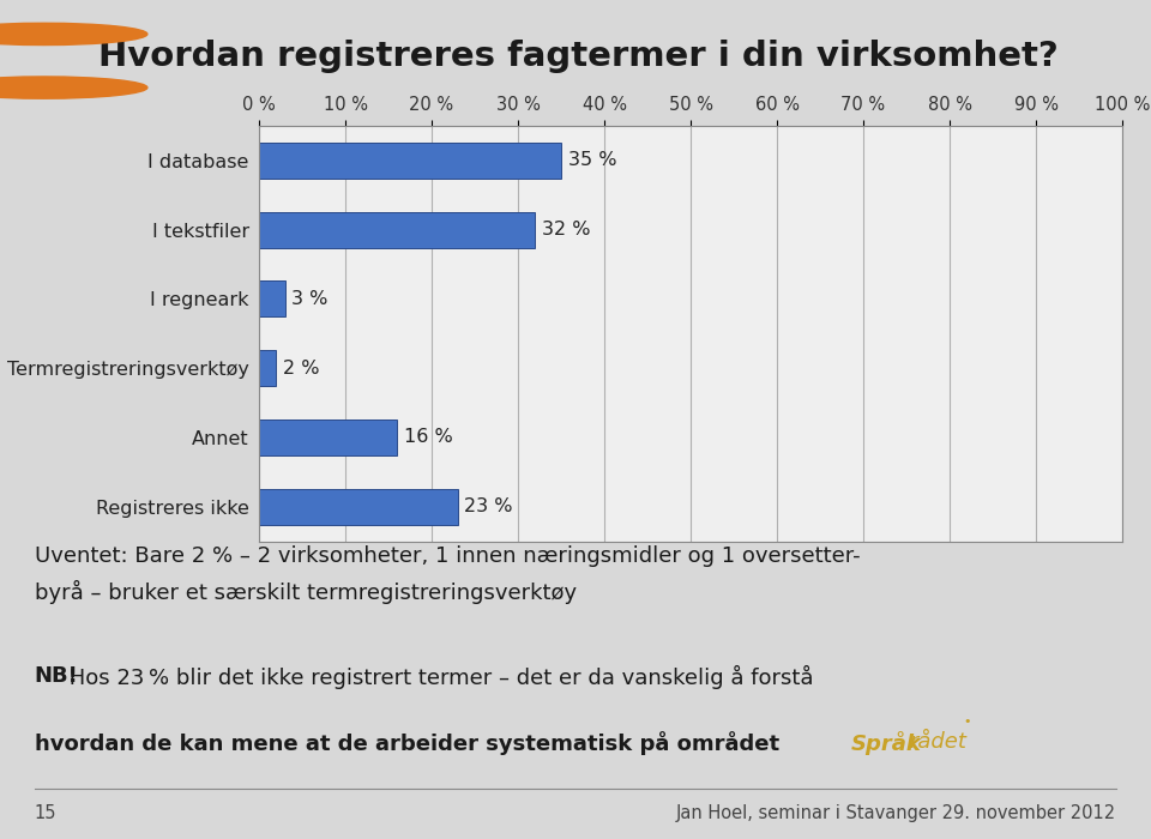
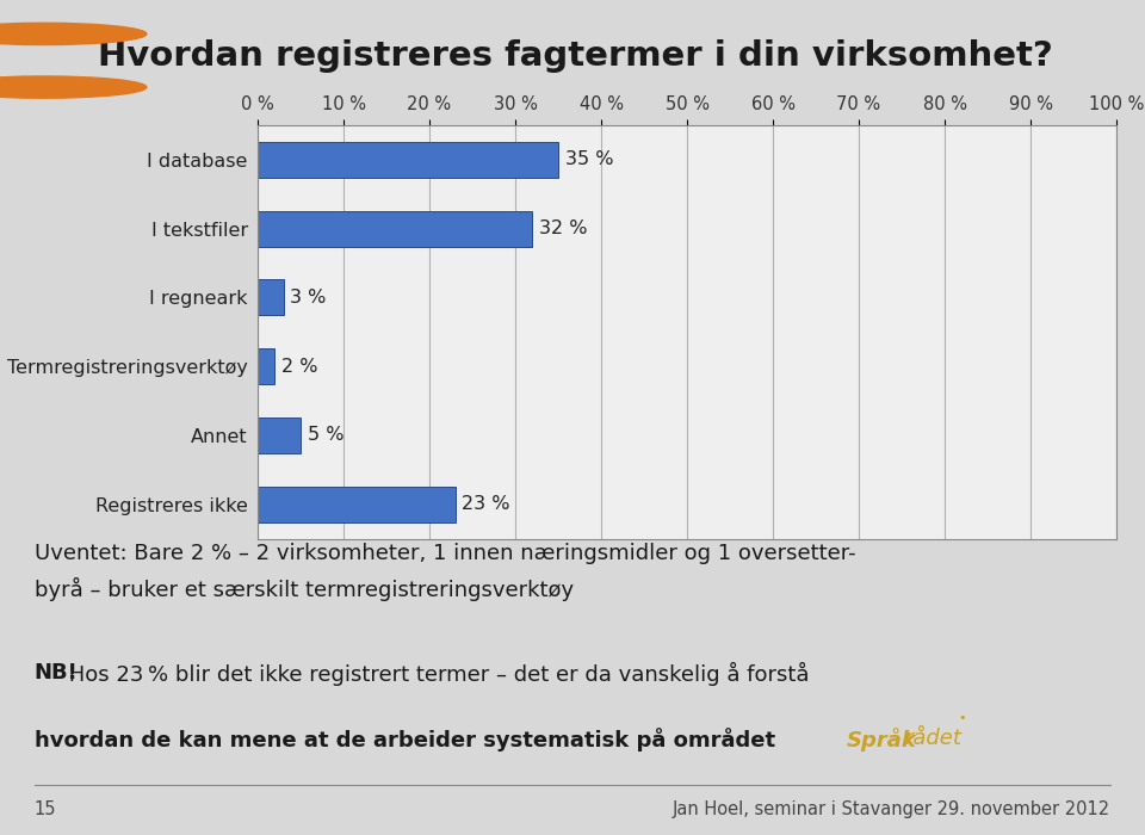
Annet: 16 -> 5
